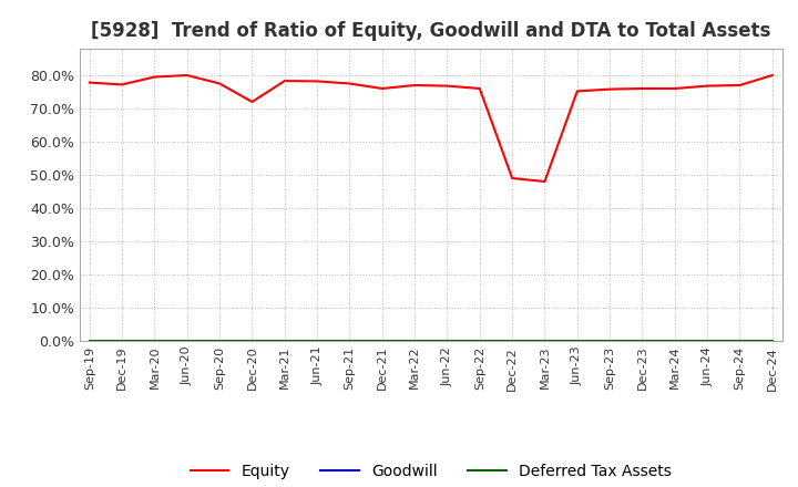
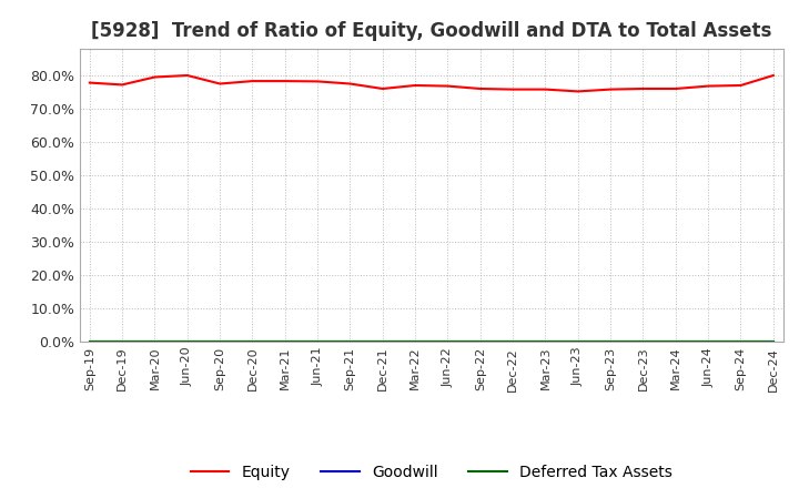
Equity/Dec-20: 72.0% -> 78.3%
Equity/Dec-22: 49.0% -> 75.8%
Equity/Mar-23: 48.0% -> 75.8%
